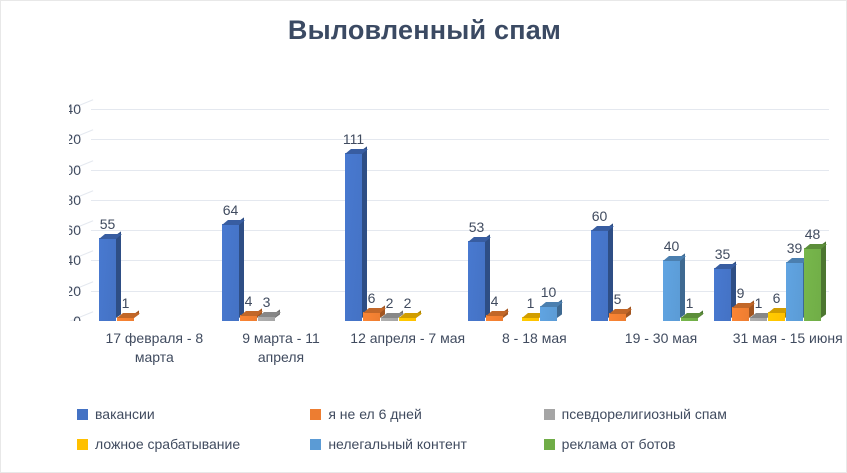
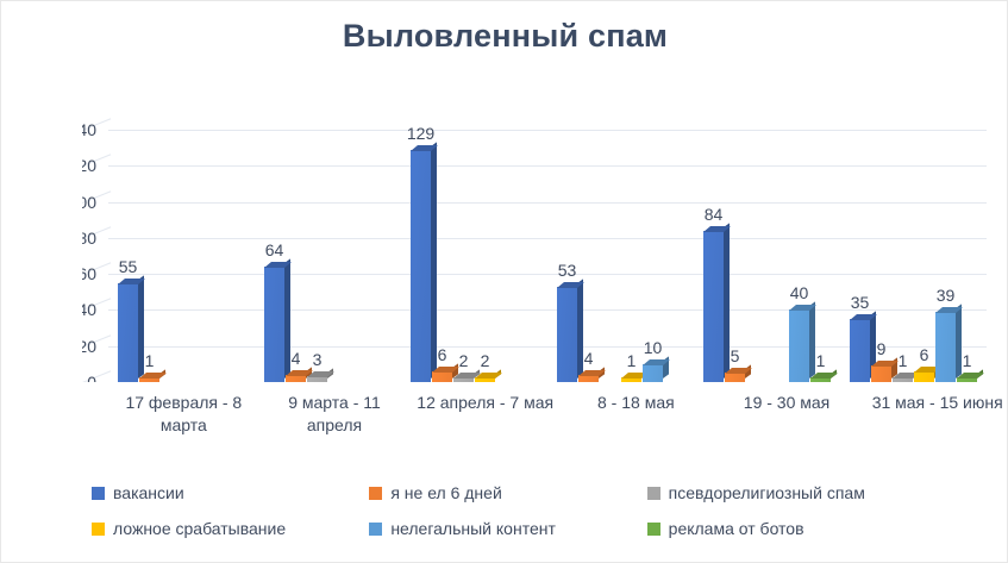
вакансии/12 апреля - 7 мая: 111 -> 129
вакансии/19 - 30 мая: 60 -> 84
реклама от ботов/31 мая - 15 июня: 48 -> 1
